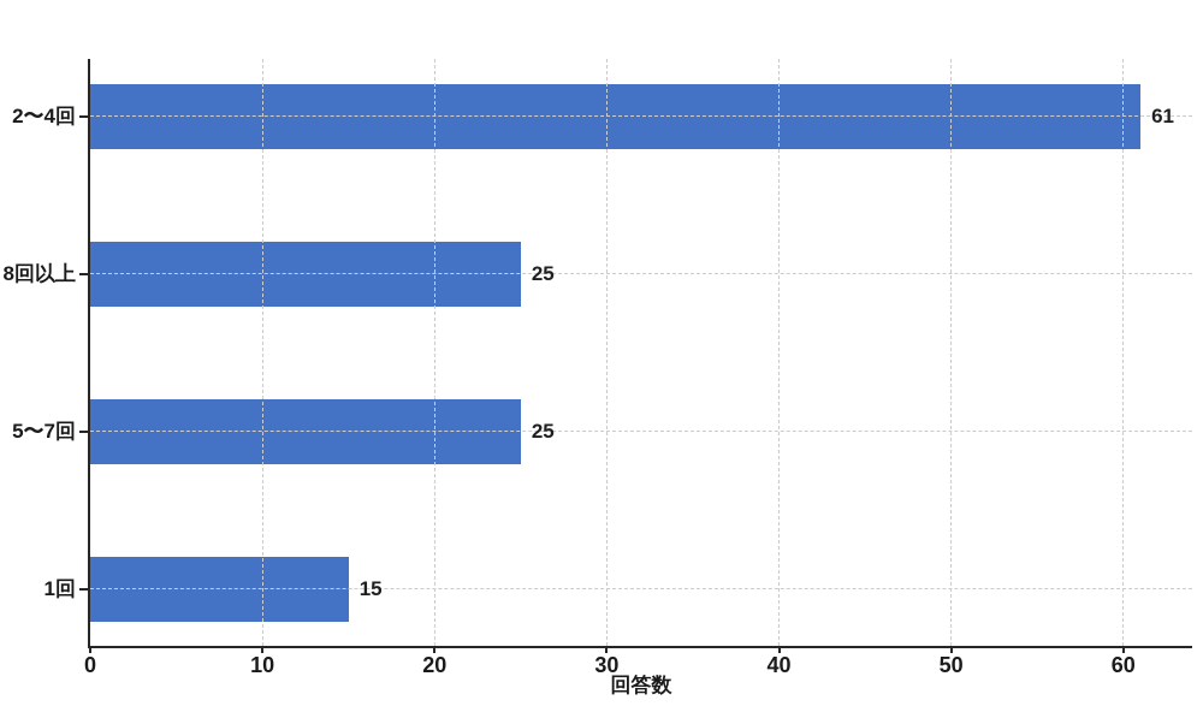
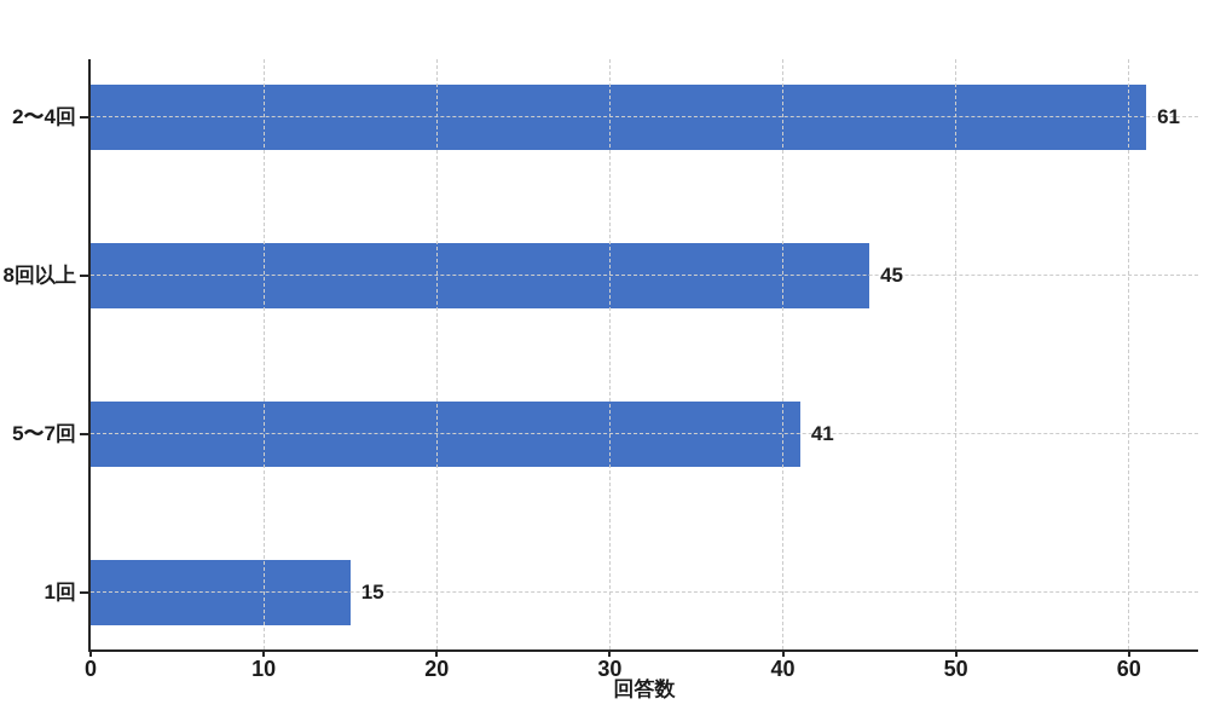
8回以上: 25 -> 45
5〜7回: 25 -> 41
